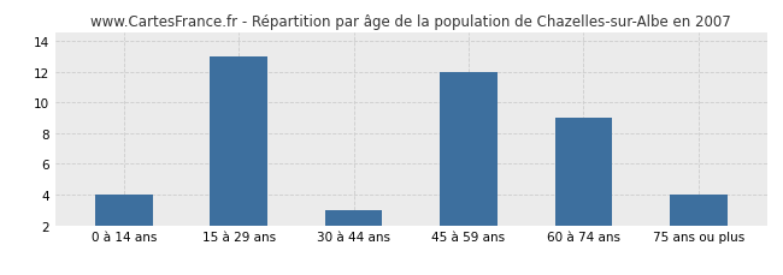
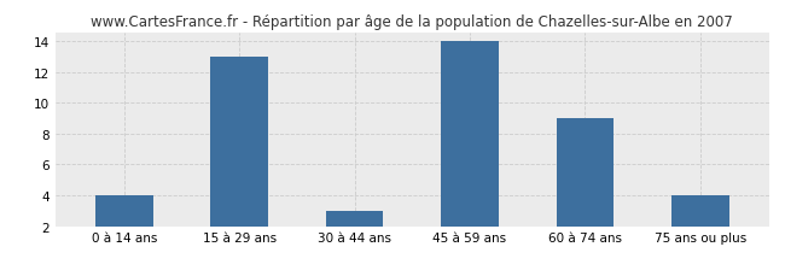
45 à 59 ans: 12 -> 14
